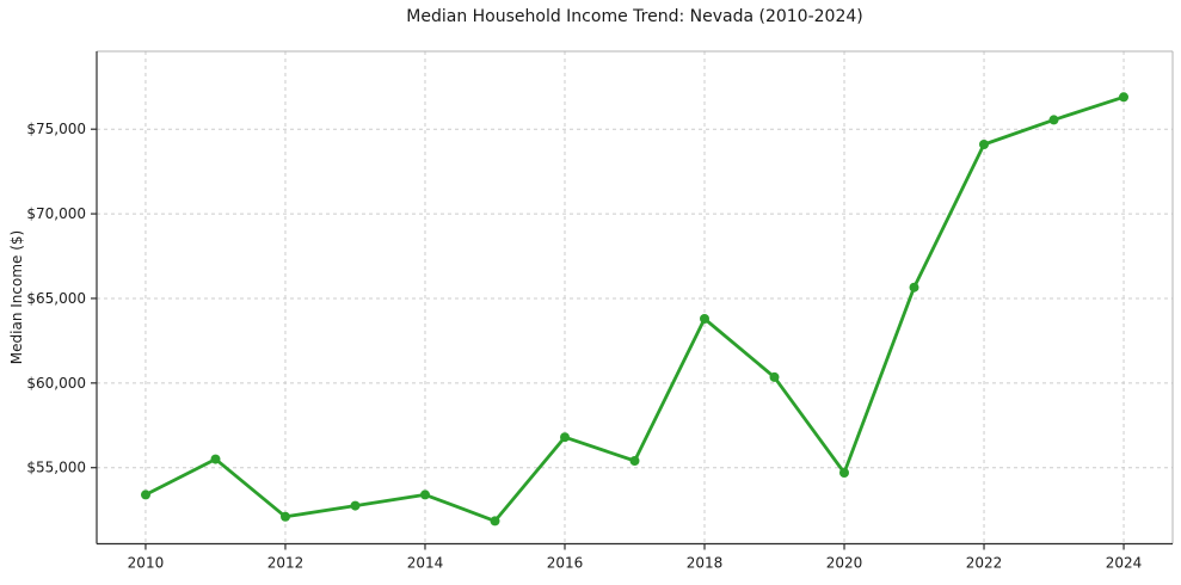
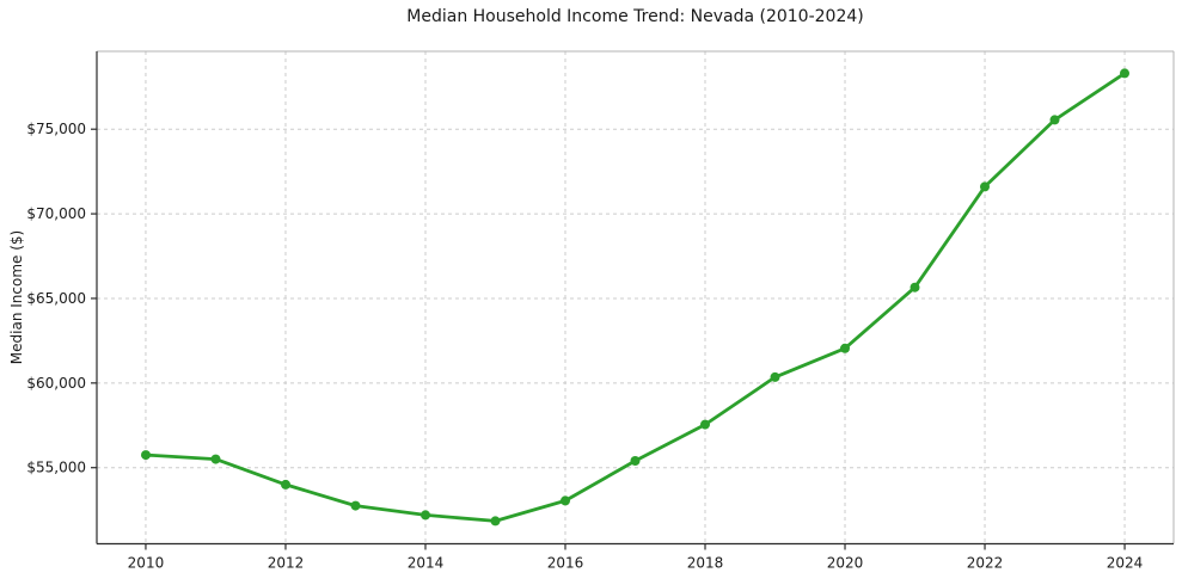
2010: $53400 -> $55800
2012: $52100 -> $54000
2014: $53400 -> $52200
2016: $56800 -> $53000
2018: $63800 -> $57600
2020: $54700 -> $62000
2022: $74100 -> $71600
2024: $76900 -> $78300
